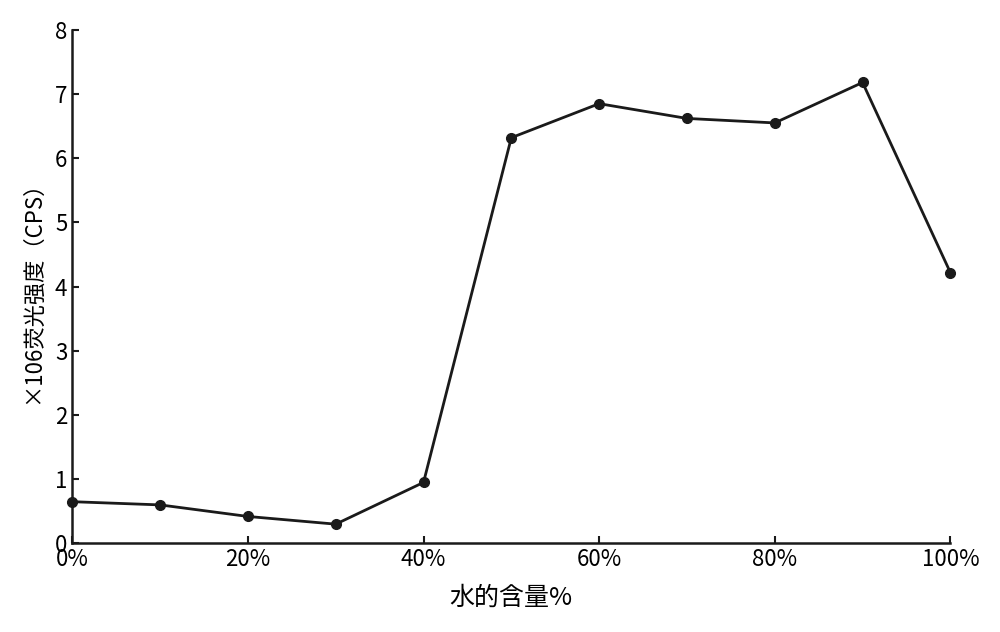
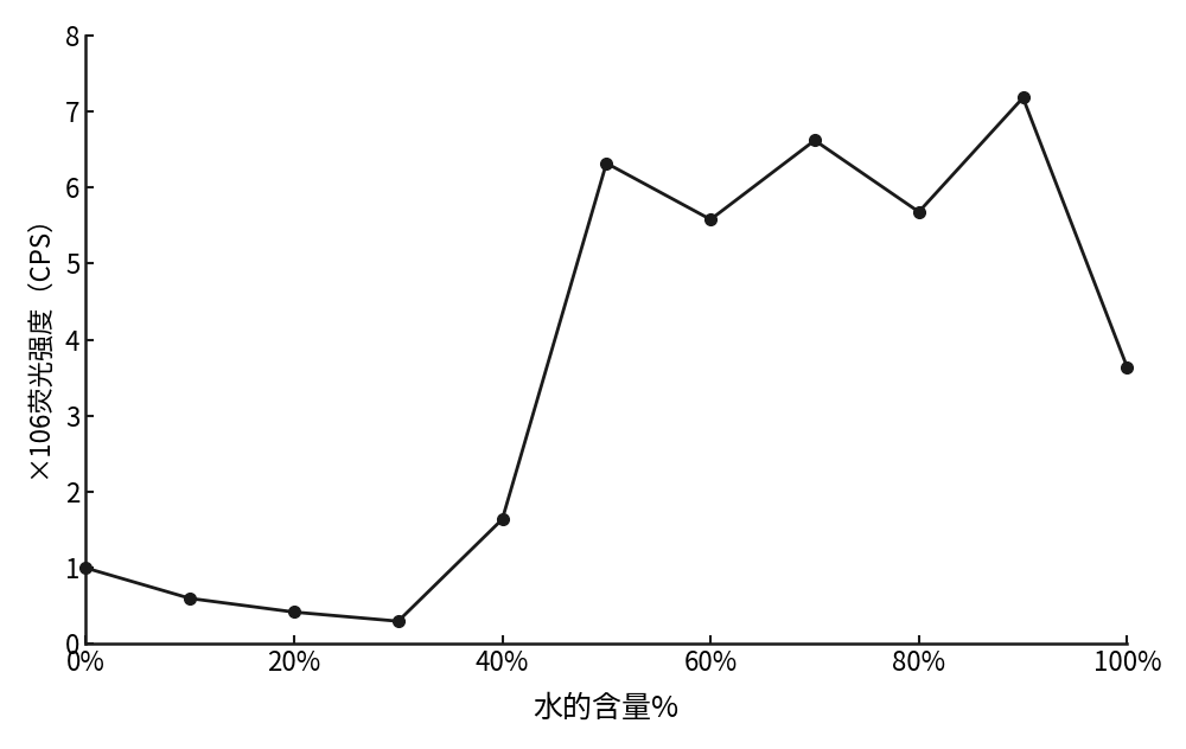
0%: 0.65 -> 1.00
40%: 0.95 -> 1.64
60%: 6.85 -> 5.58
80%: 6.55 -> 5.68
100%: 4.22 -> 3.64
